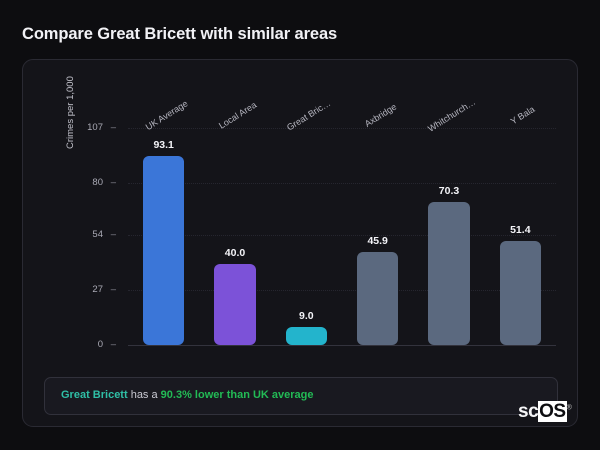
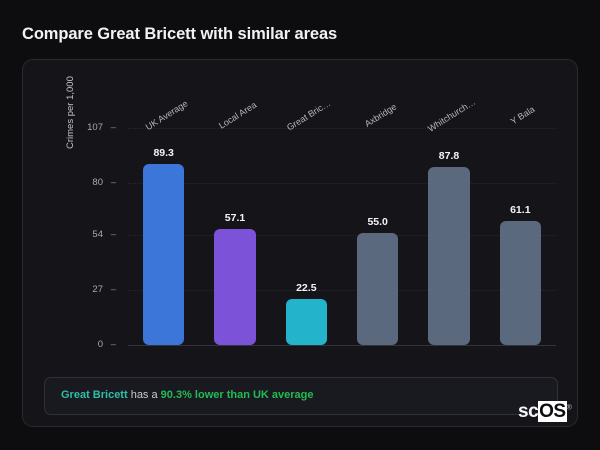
UK Average: 93.1 -> 89.3
Local Area: 40.0 -> 57.1
Great Bric…: 9.0 -> 22.5
Axbridge: 45.9 -> 55.0
Whitchurch…: 70.3 -> 87.8
Y Bala: 51.4 -> 61.1
